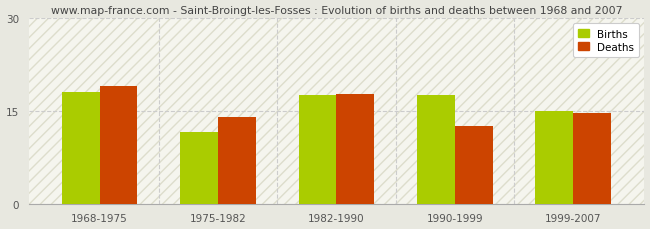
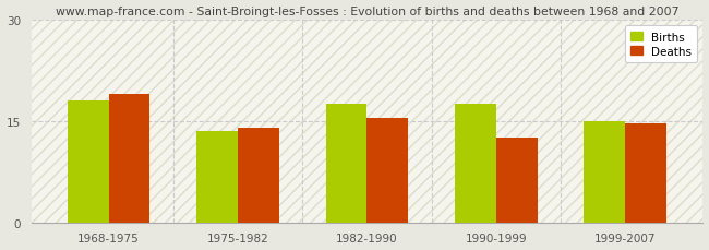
Births/1975-1982: 11.6 -> 13.5
Deaths/1982-1990: 17.8 -> 15.5
